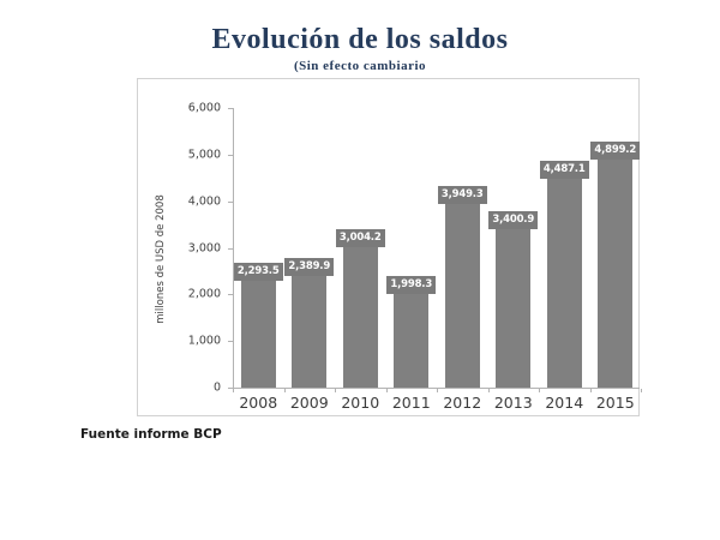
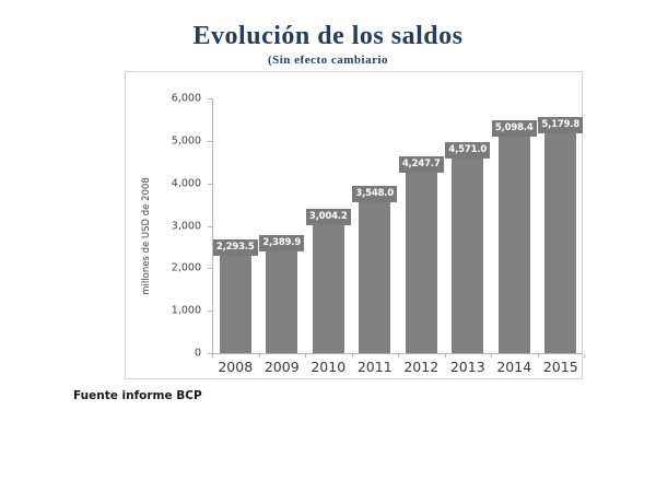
2011: 1,998.3 -> 3,548.0
2012: 3,949.3 -> 4,247.7
2013: 3,400.9 -> 4,571.0
2014: 4,487.1 -> 5,098.4
2015: 4,899.2 -> 5,179.8
